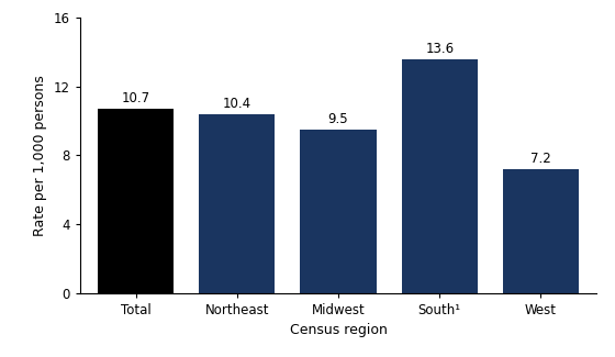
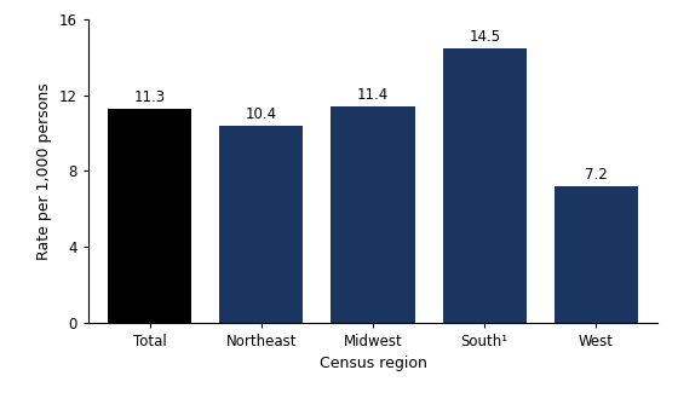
Total: 10.7 -> 11.3
Midwest: 9.5 -> 11.4
South¹: 13.6 -> 14.5
